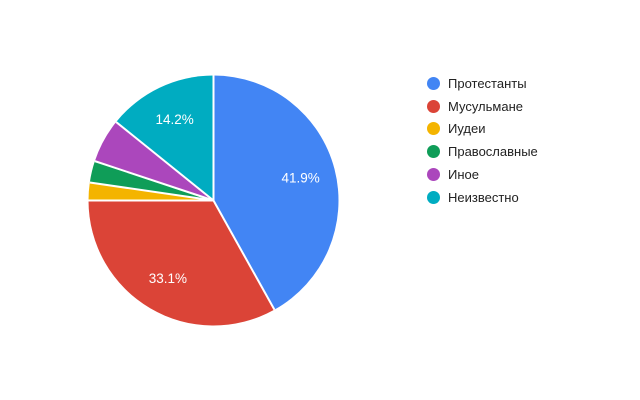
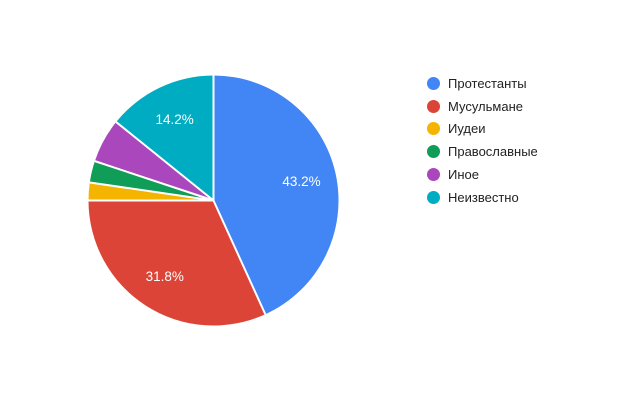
Протестанты: 41.9% -> 43.2%
Мусульмане: 33.1% -> 31.8%
